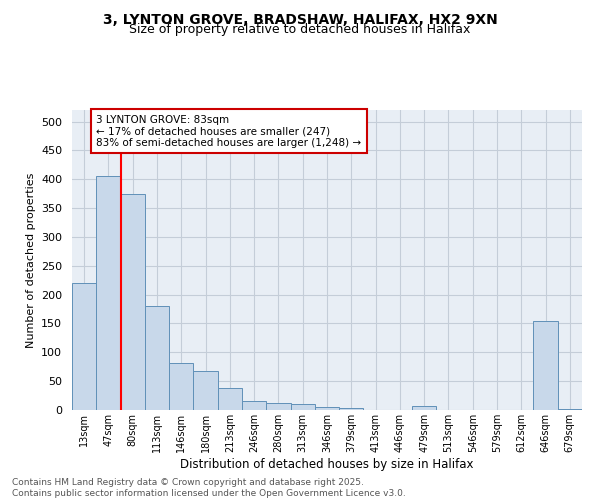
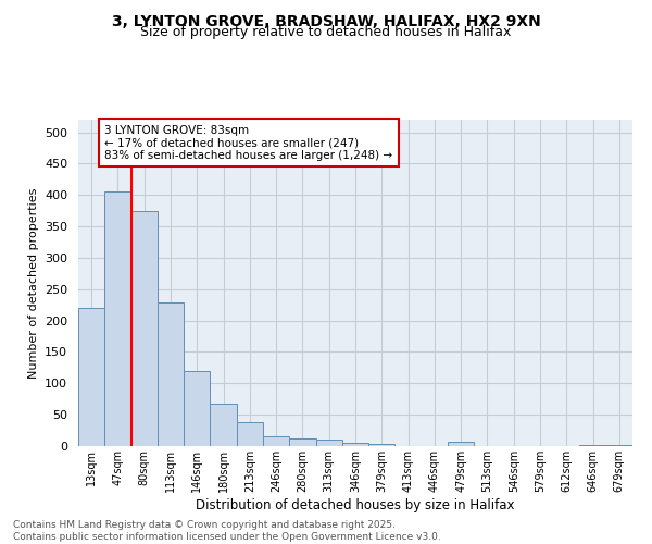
113sqm: 180 -> 228
146sqm: 82 -> 120
646sqm: 154 -> 2
